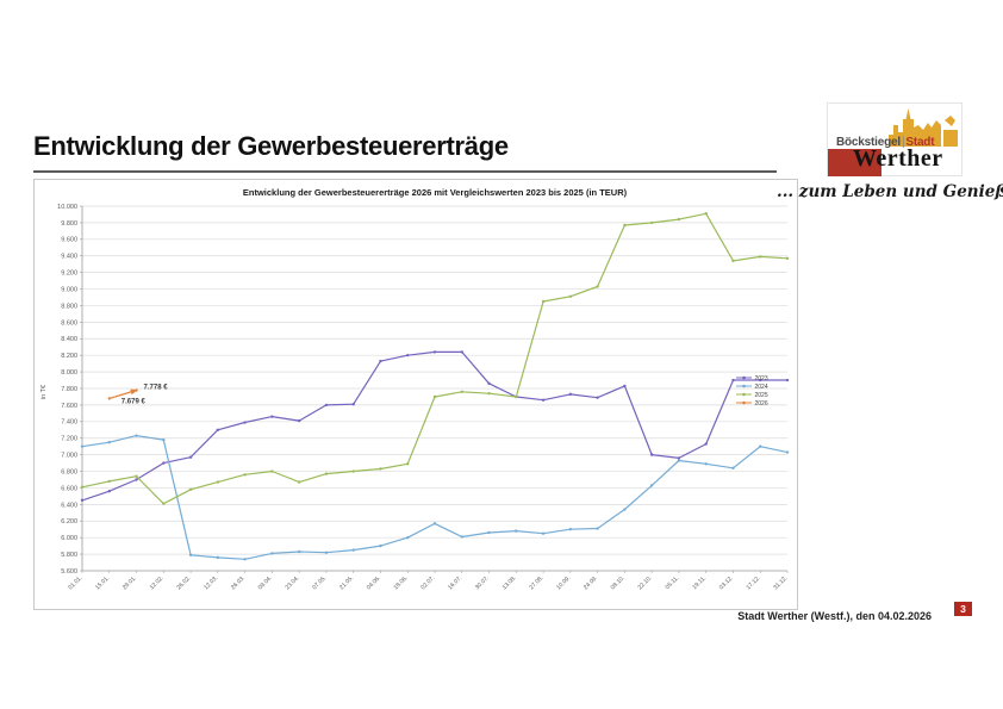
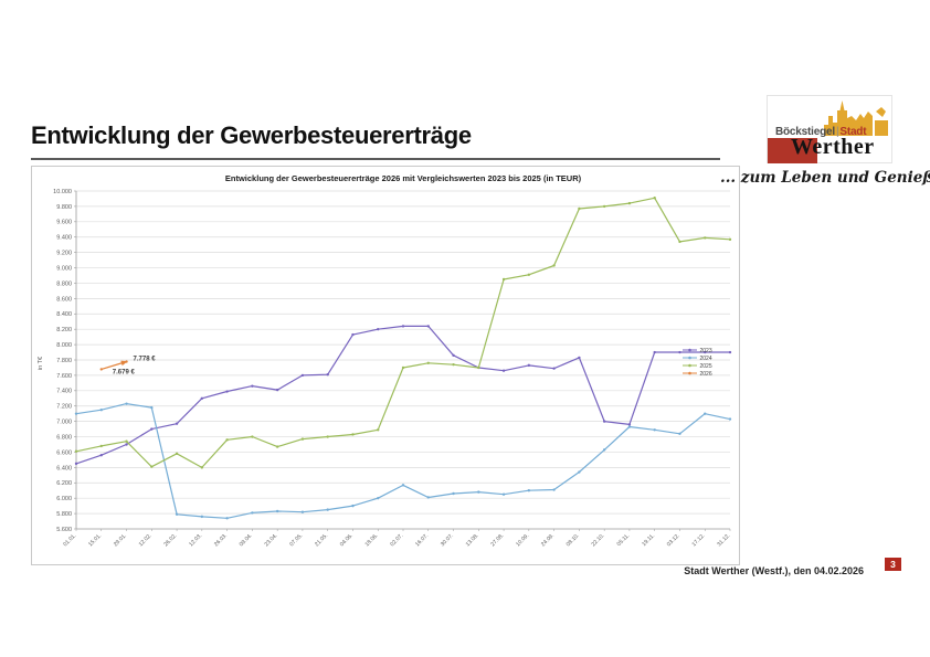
2025/12.03.: 6700 -> 6400
2023/19.11.: 7100 -> 7900
